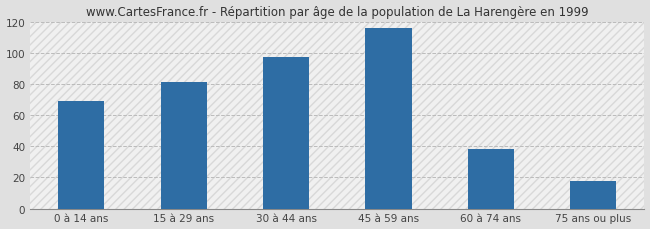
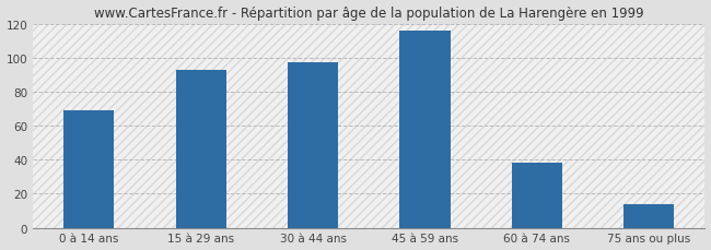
15 à 29 ans: 81 -> 93
75 ans ou plus: 18 -> 14
